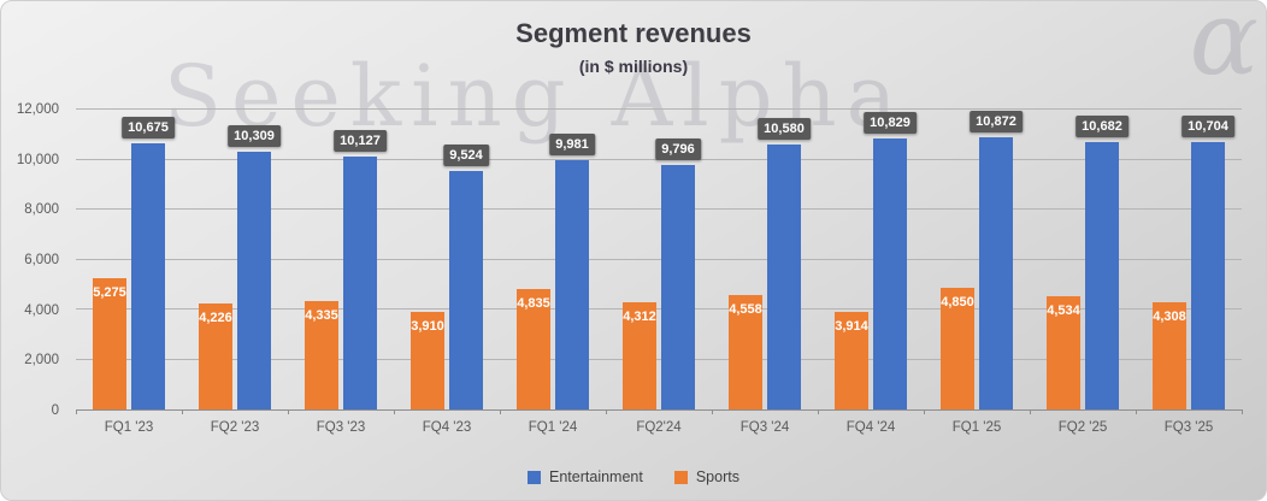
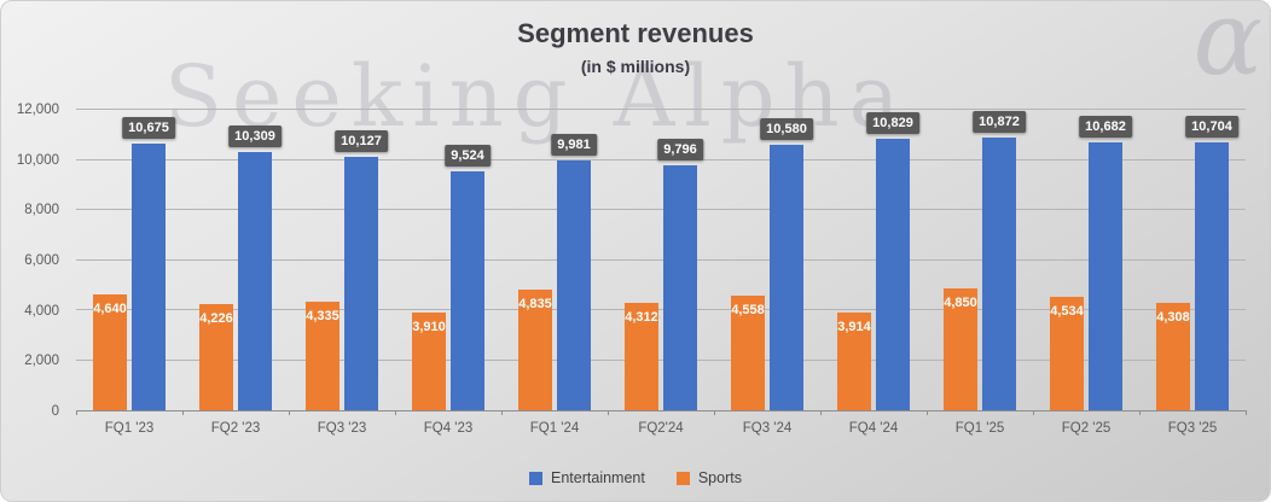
Sports/FQ1 '23: 5,275 -> 4,640
